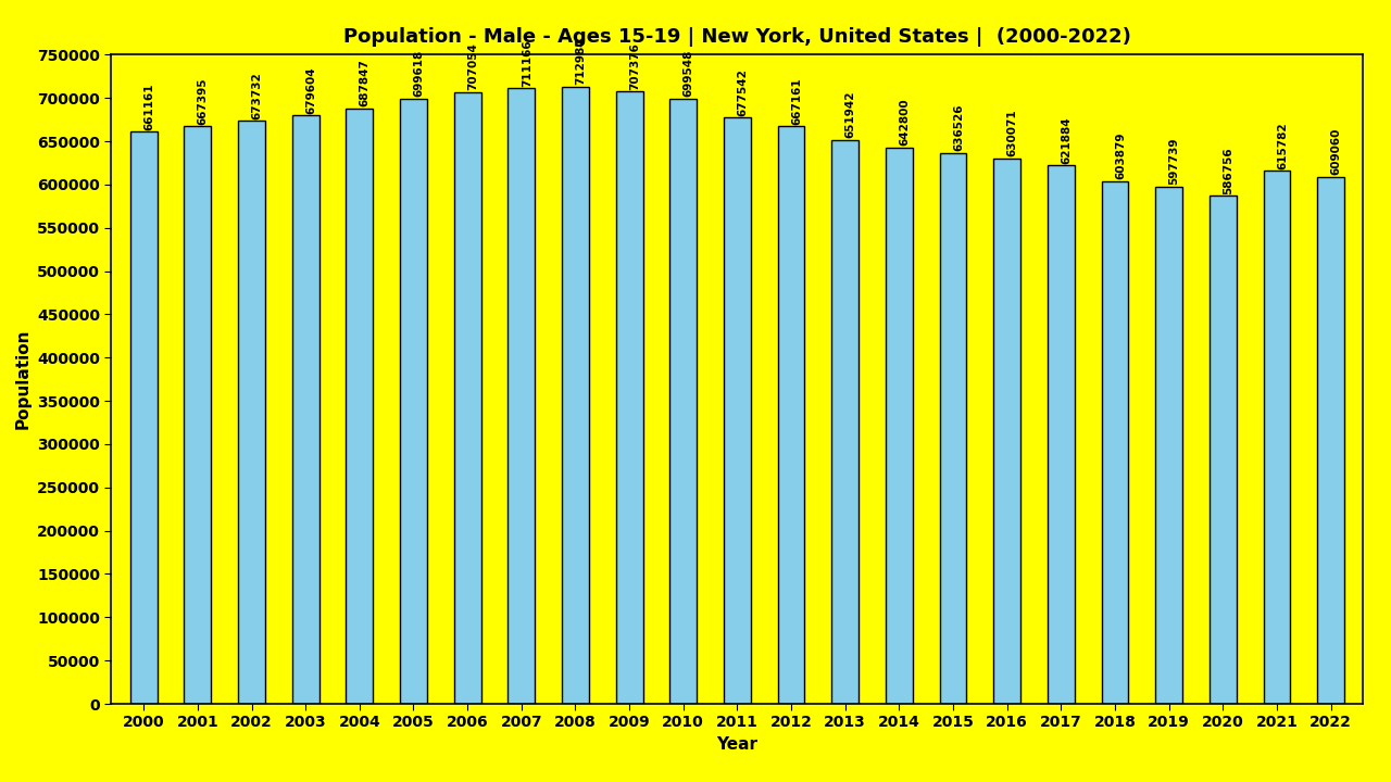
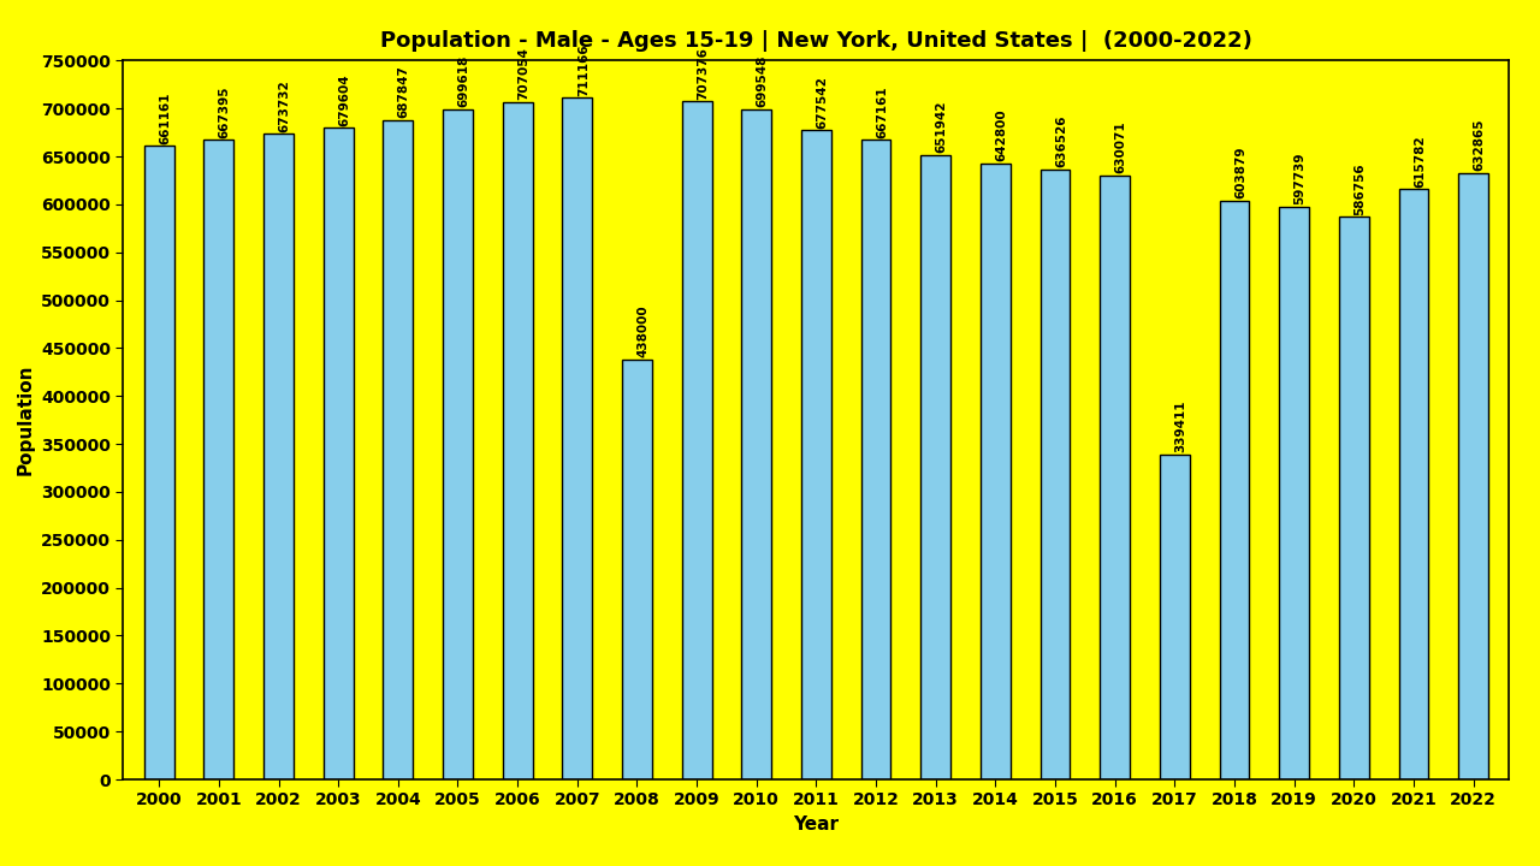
2008: 713000 -> 438000
2017: 621884 -> 339411
2022: 609060 -> 632865
